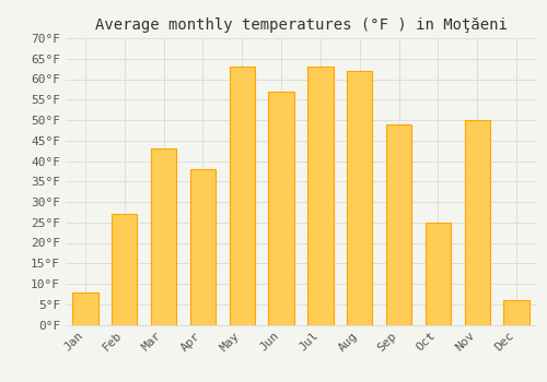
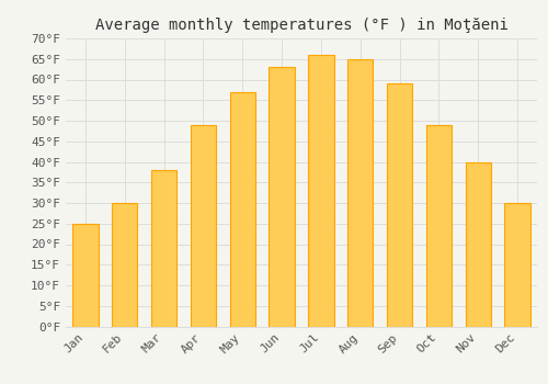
Jan: 8°F -> 25°F
Feb: 27°F -> 30°F
Mar: 43°F -> 38°F
Apr: 38°F -> 49°F
May: 63°F -> 57°F
Jun: 57°F -> 63°F
Jul: 63°F -> 66°F
Aug: 62°F -> 65°F
Sep: 49°F -> 59°F
Oct: 25°F -> 49°F
Nov: 50°F -> 40°F
Dec: 6°F -> 30°F
